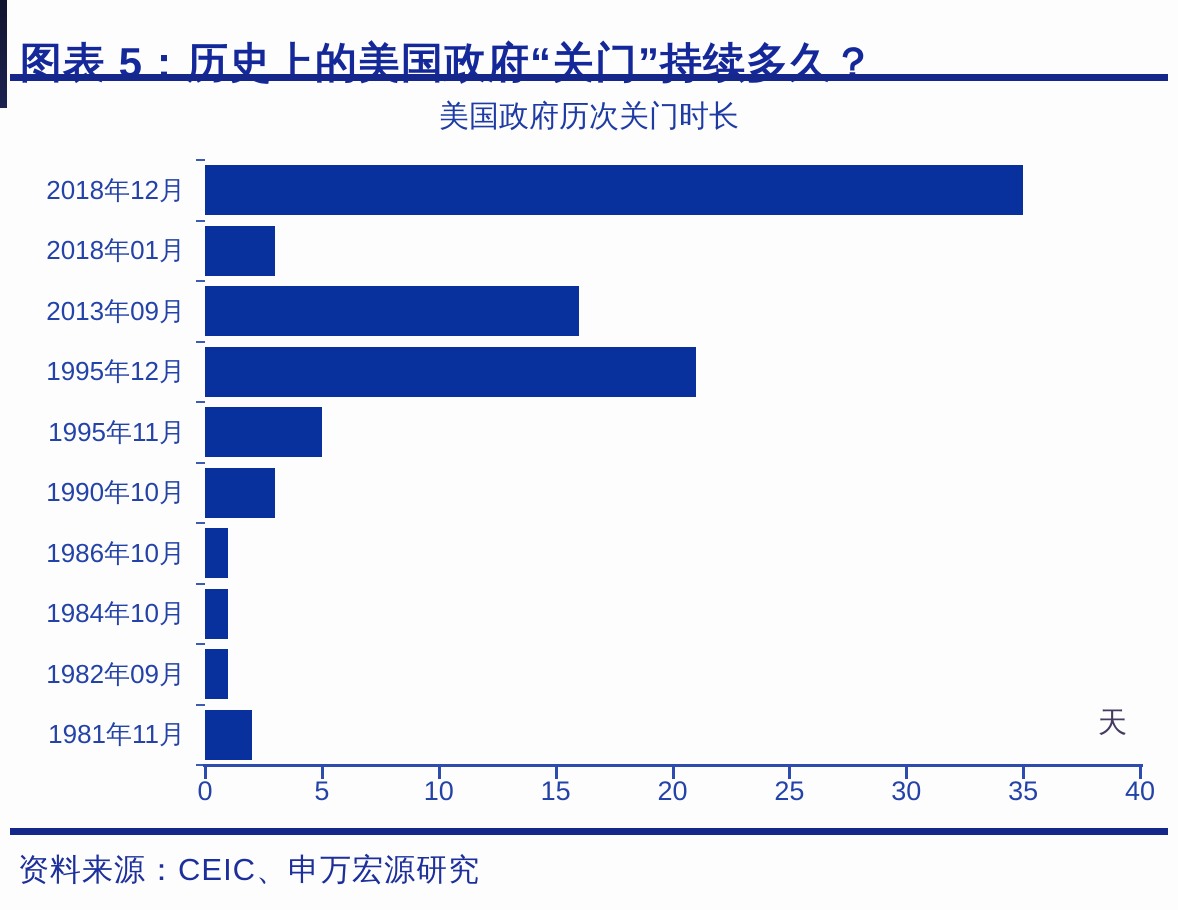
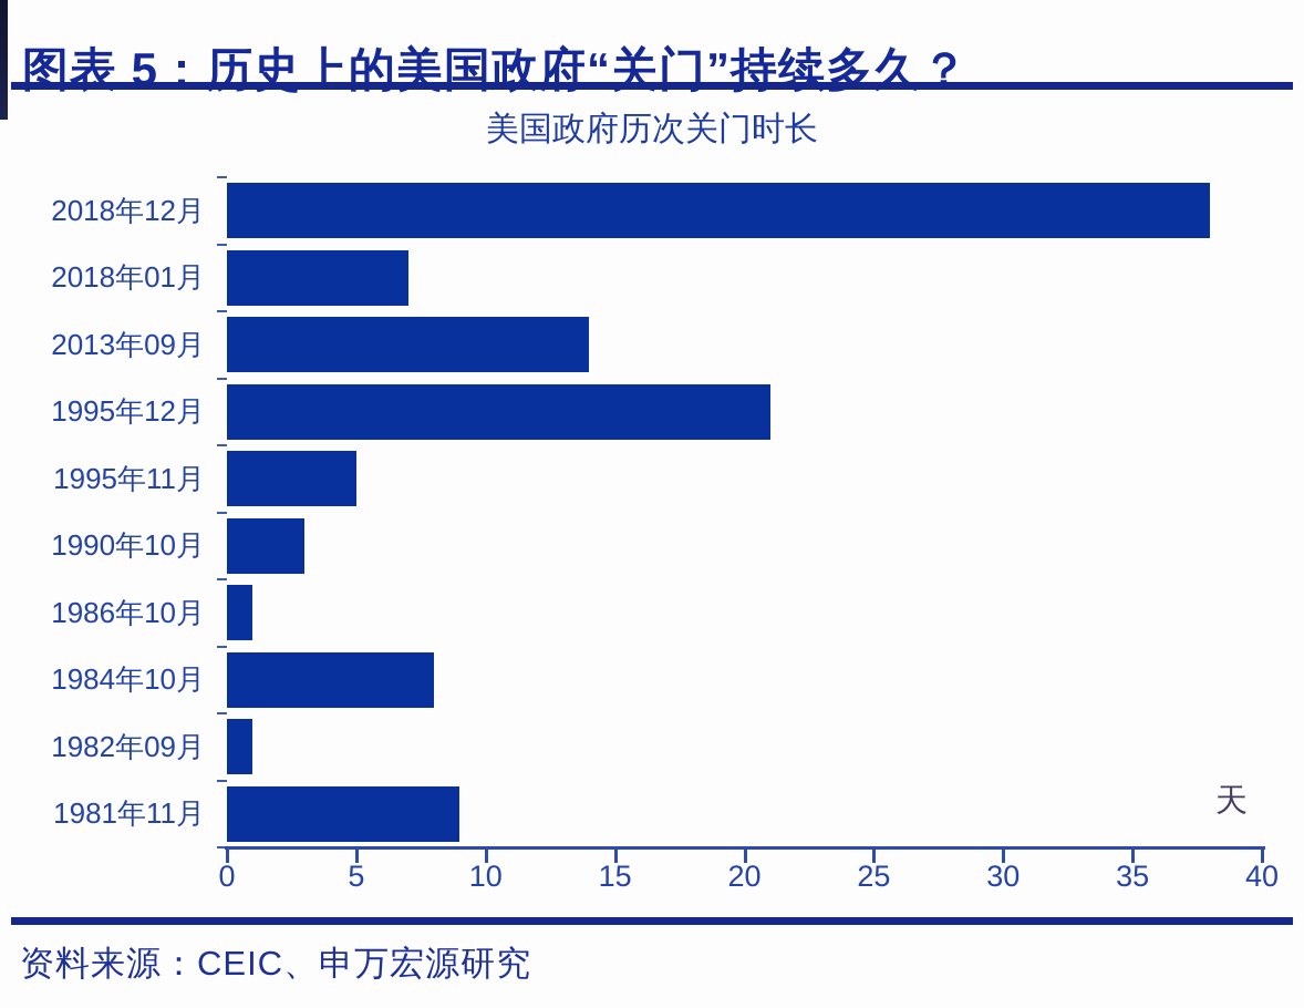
2018年12月: 35 -> 38
2018年01月: 3 -> 7
2013年09月: 16 -> 14
1984年10月: 1 -> 8
1981年11月: 2 -> 9
